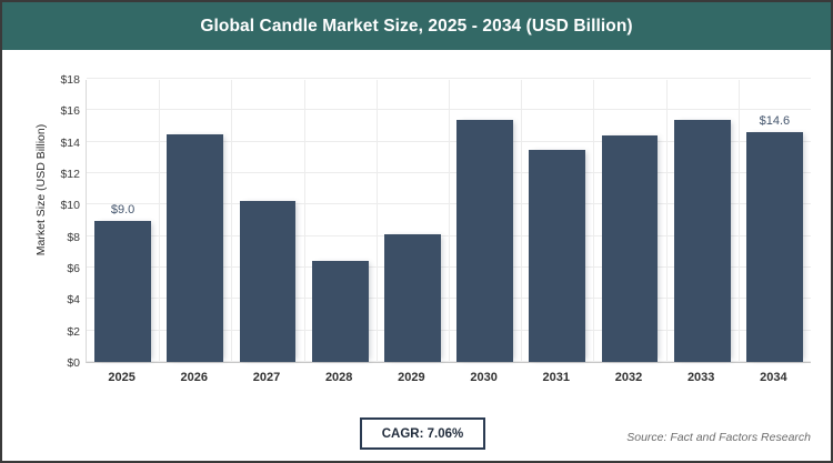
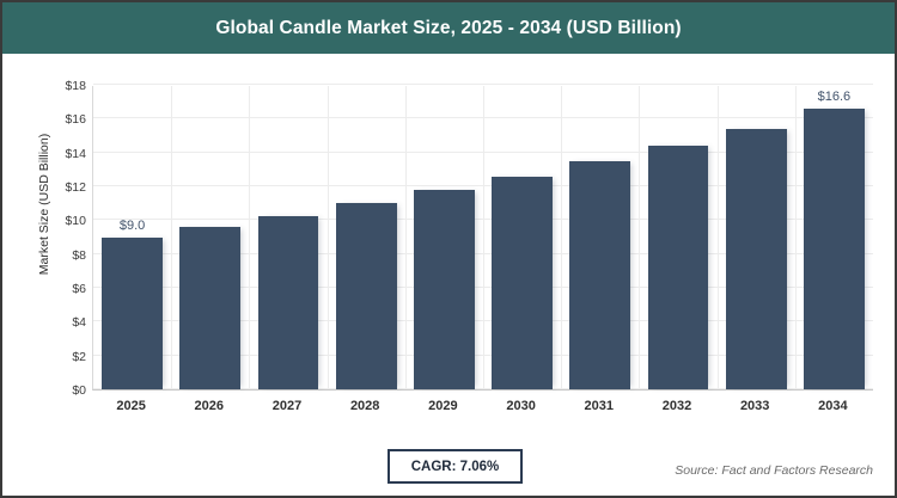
2026: $14.5 -> $9.6
2028: $6.4 -> $11.0
2029: $8.1 -> $11.8
2030: $15.4 -> $12.6
2034: $14.6 -> $16.6
